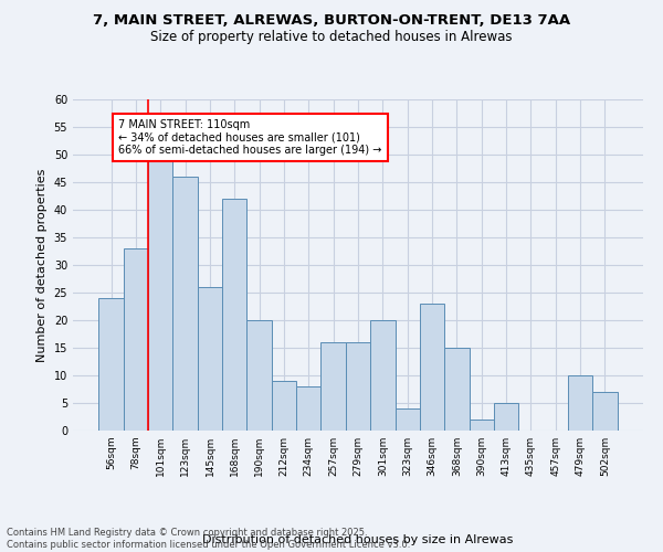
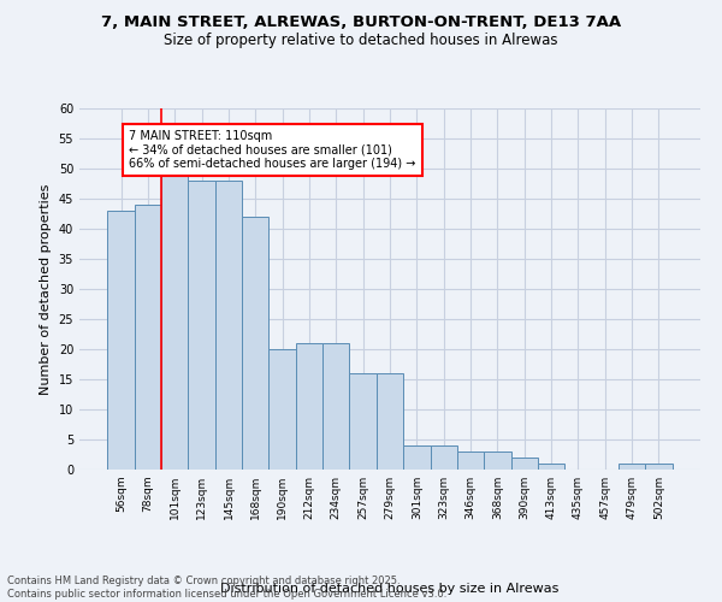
56sqm: 24 -> 43
78sqm: 33 -> 44
123sqm: 46 -> 48
145sqm: 26 -> 48
212sqm: 9 -> 21
234sqm: 8 -> 21
301sqm: 20 -> 4
346sqm: 23 -> 3
368sqm: 15 -> 3
413sqm: 5 -> 1
479sqm: 10 -> 1
502sqm: 7 -> 1
